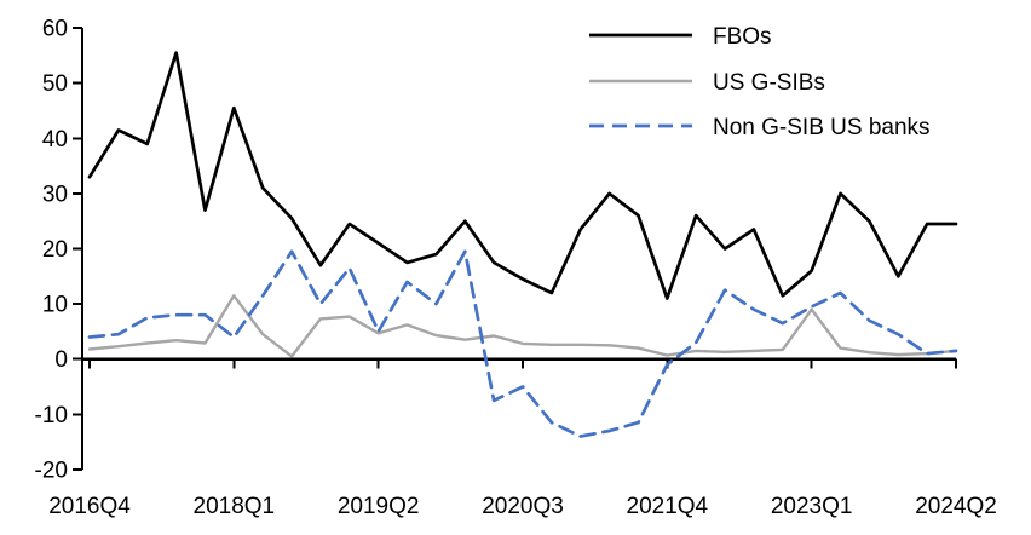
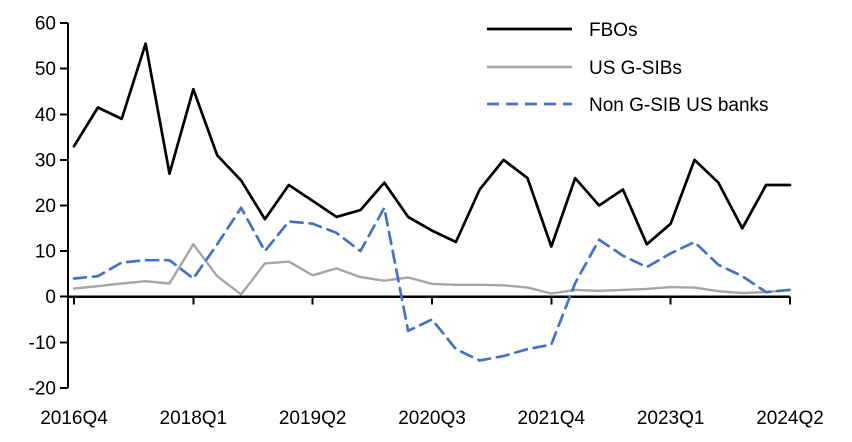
Non G-SIB US banks/2019Q2: 5 -> 16
Non G-SIB US banks/2021Q4: -1 -> -10
US G-SIBs/2023Q1: 9 -> 2
